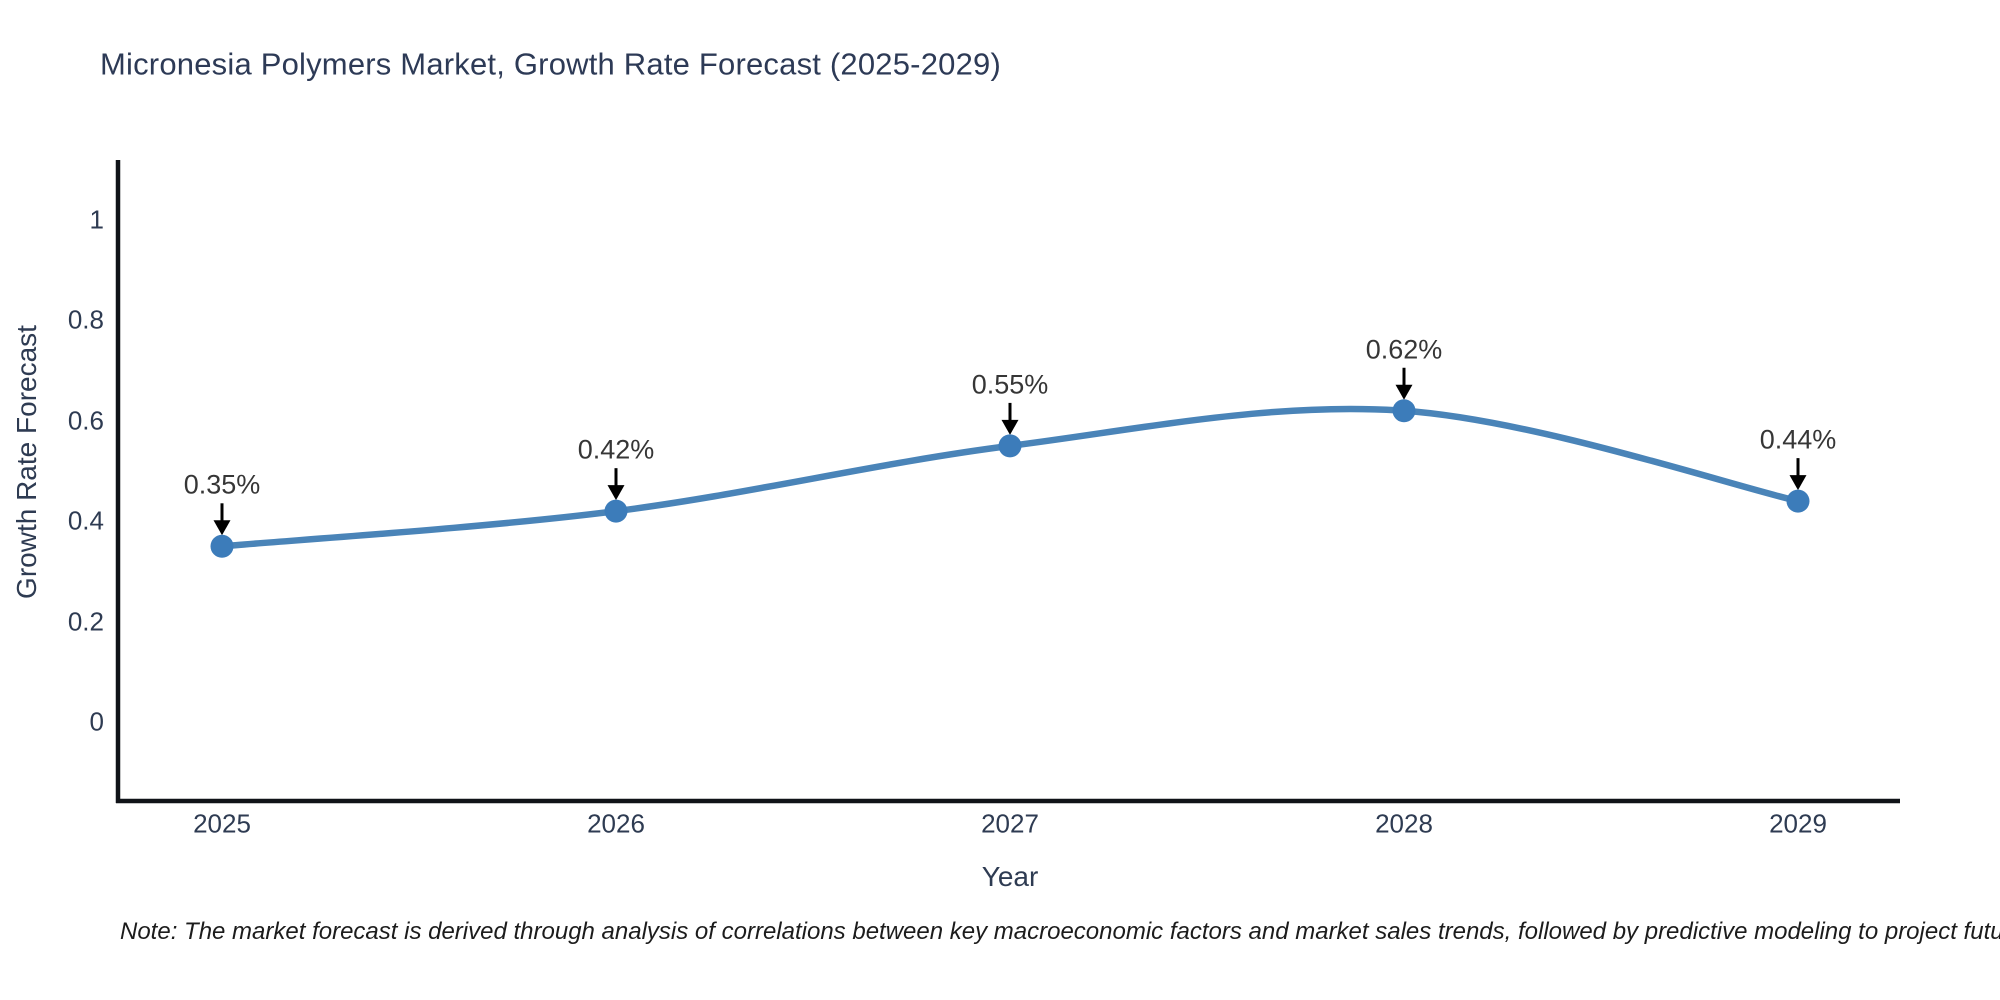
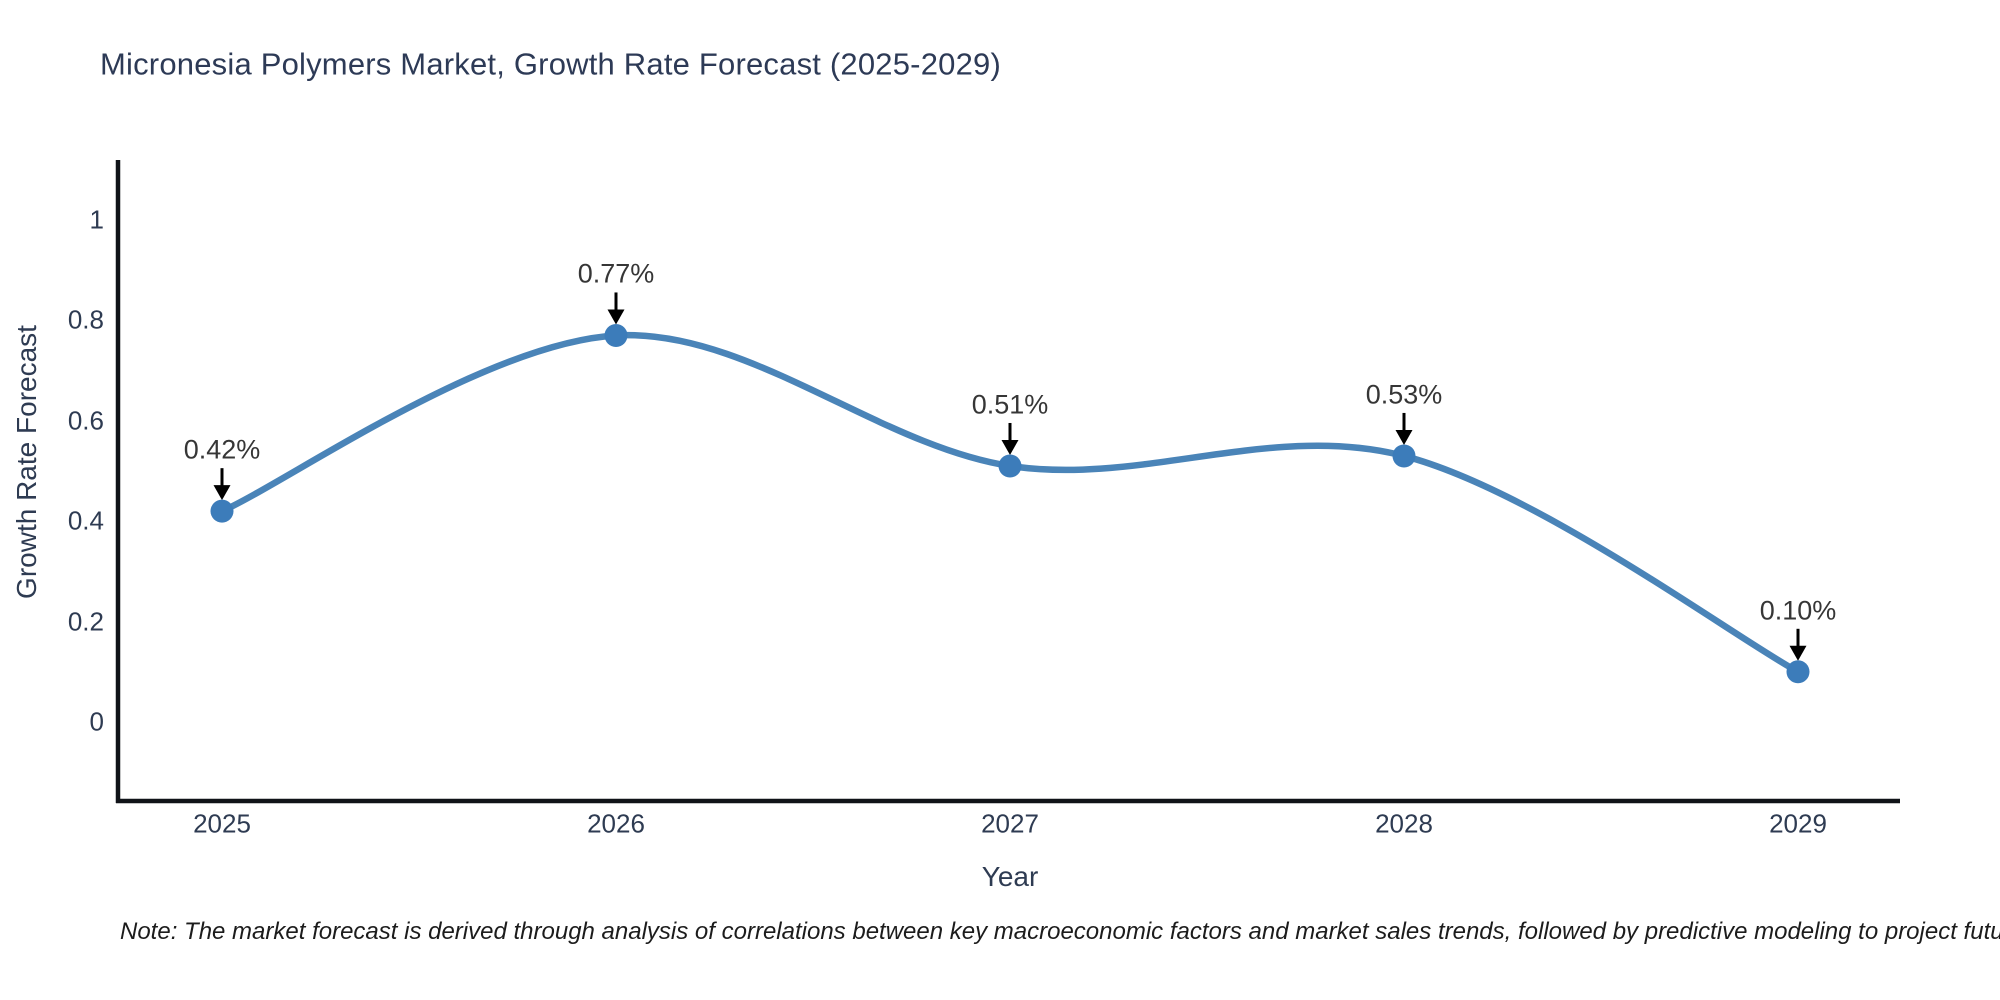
2025: 0.35% -> 0.42%
2026: 0.42% -> 0.77%
2027: 0.55% -> 0.51%
2028: 0.62% -> 0.53%
2029: 0.44% -> 0.10%
